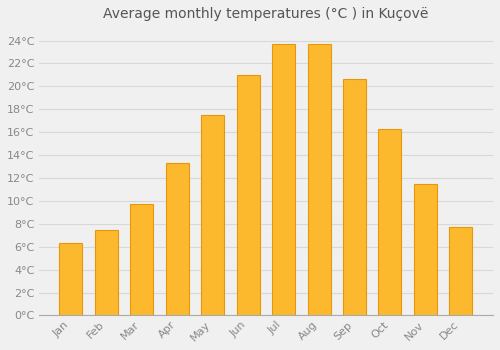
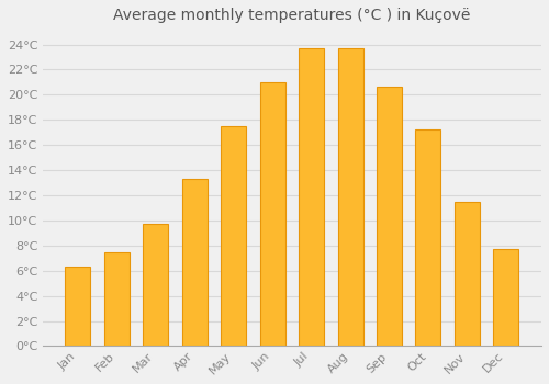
Oct: 16.3°C -> 17.2°C
